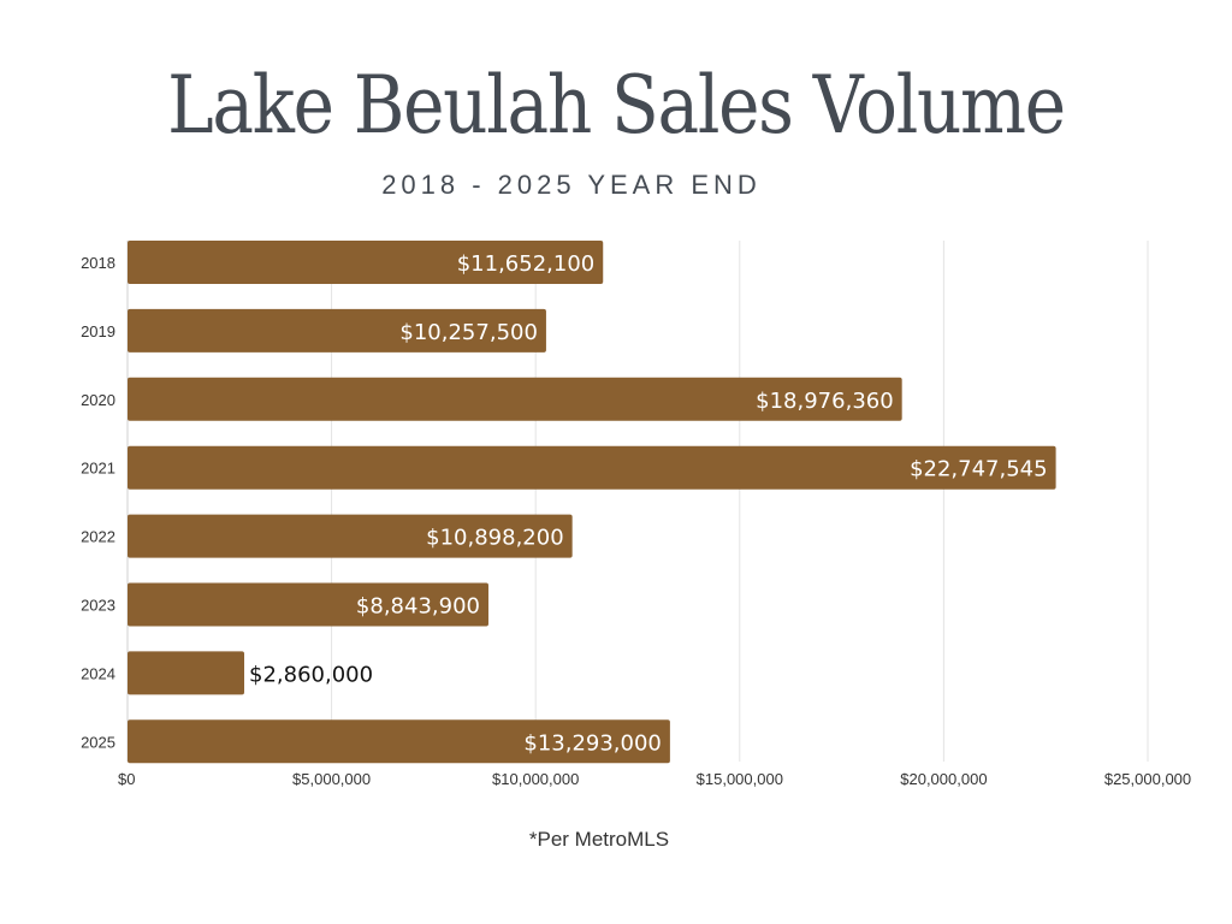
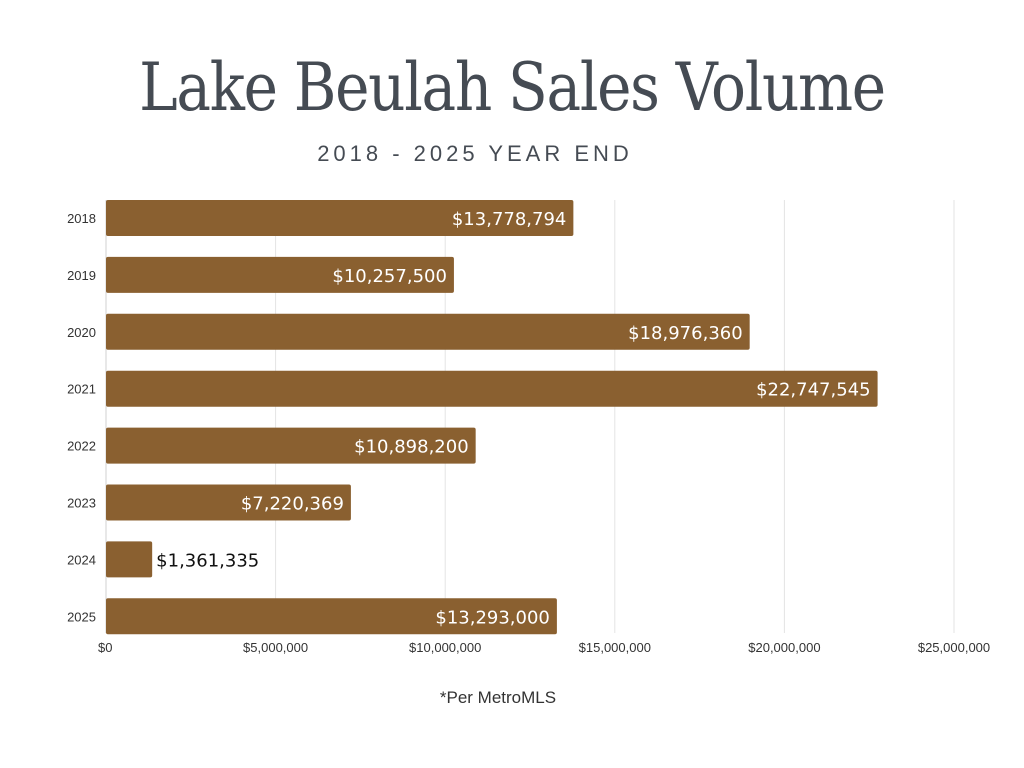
2018: $11,652,100 -> $13,778,794
2023: $8,843,900 -> $7,220,369
2024: $2,860,000 -> $1,361,335
